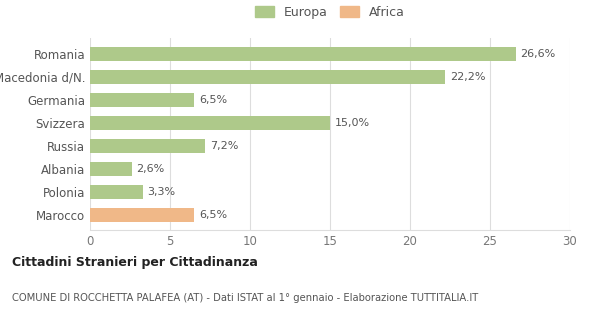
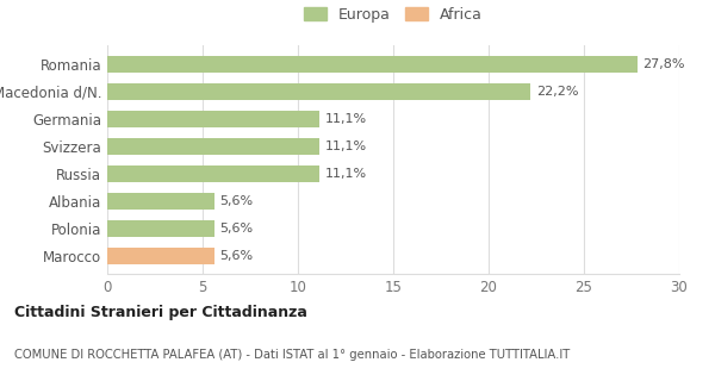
Romania: 26,6% -> 27,8%
Germania: 6,5% -> 11,1%
Svizzera: 15,0% -> 11,1%
Russia: 7,2% -> 11,1%
Albania: 2,6% -> 5,6%
Polonia: 3,3% -> 5,6%
Marocco: 6,5% -> 5,6%
